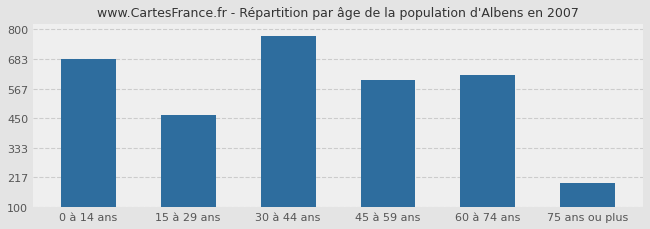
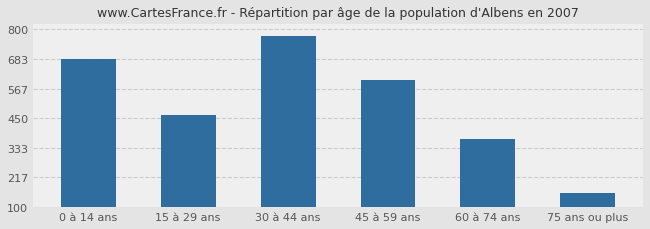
60 à 74 ans: 620 -> 370
75 ans ou plus: 195 -> 155
